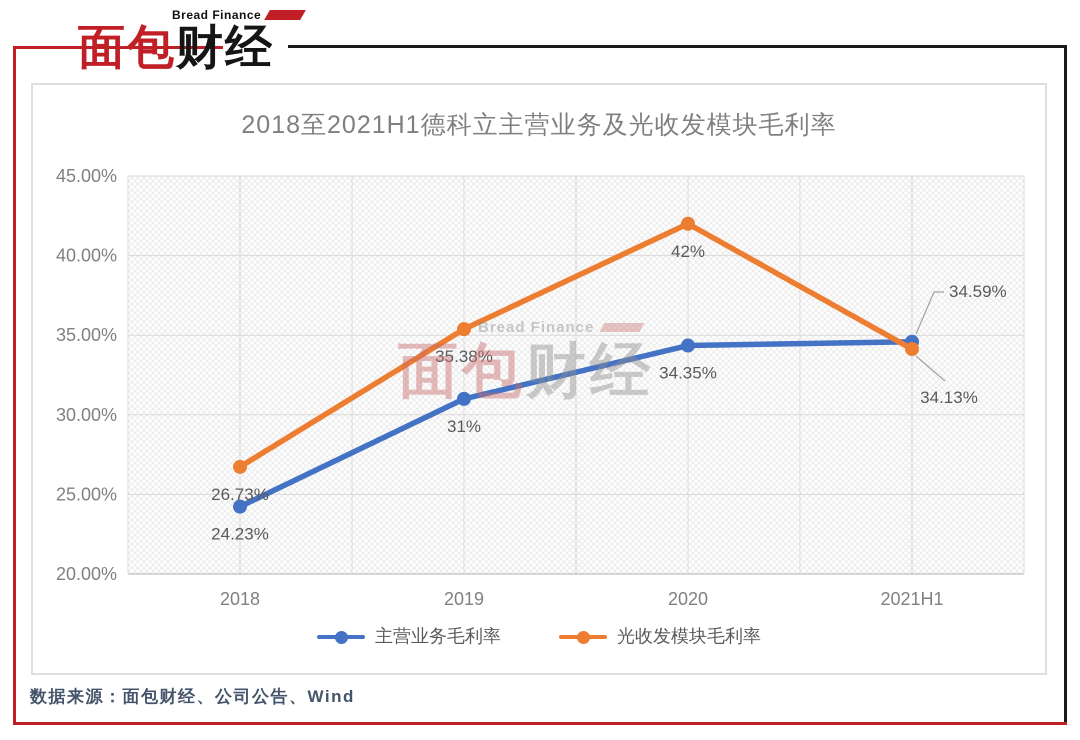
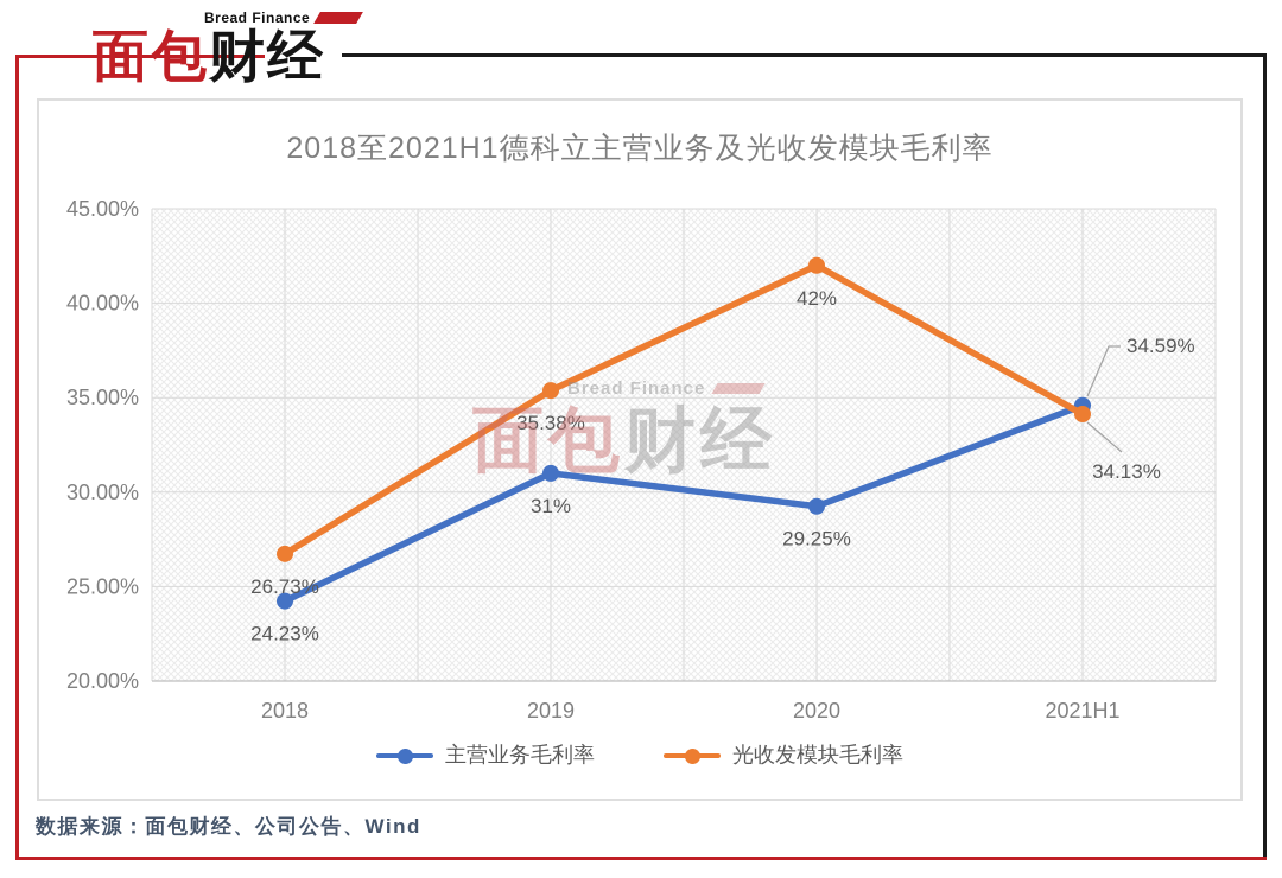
主营业务毛利率/2020: 34.35% -> 29.25%
